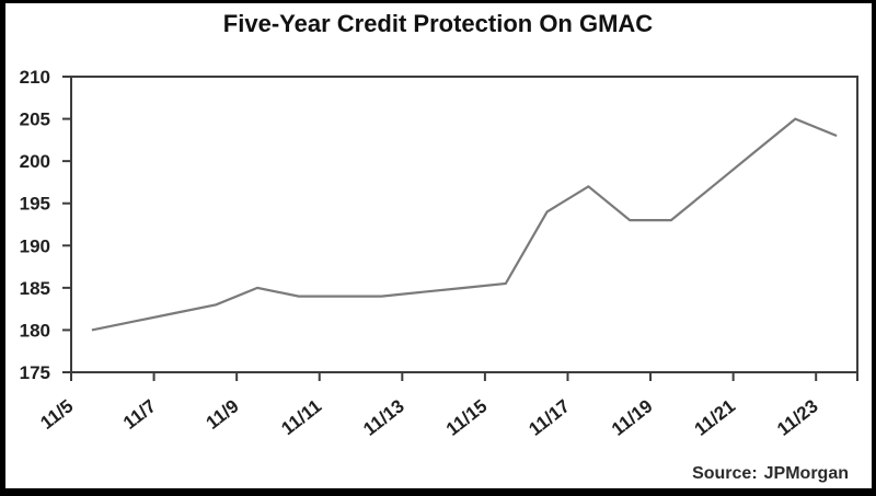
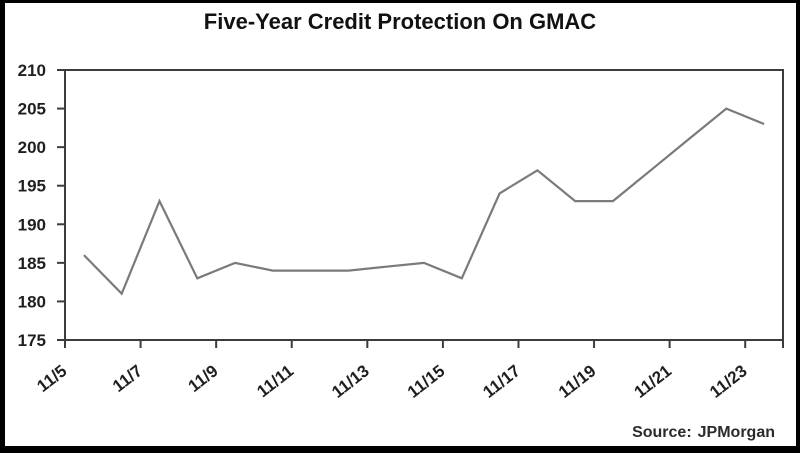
11/5: 180 -> 186
11/7: 182 -> 193
11/15: 186 -> 183
